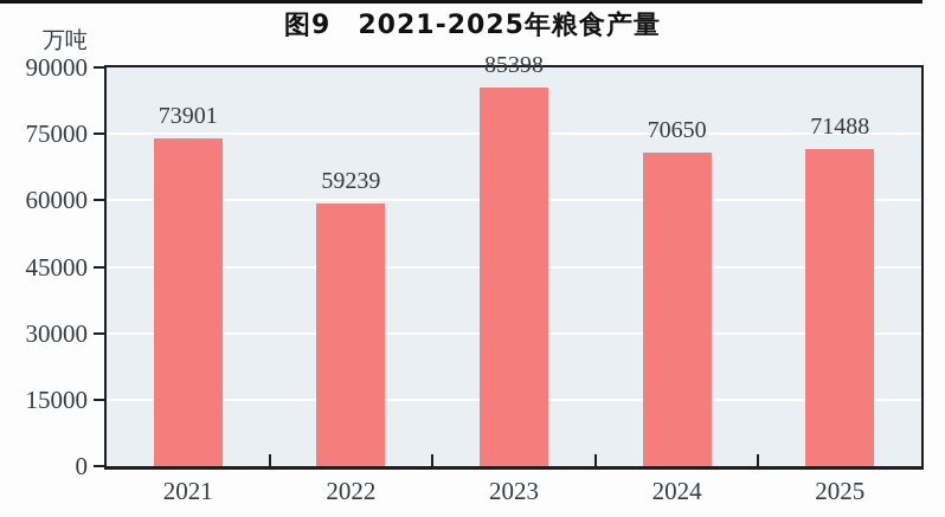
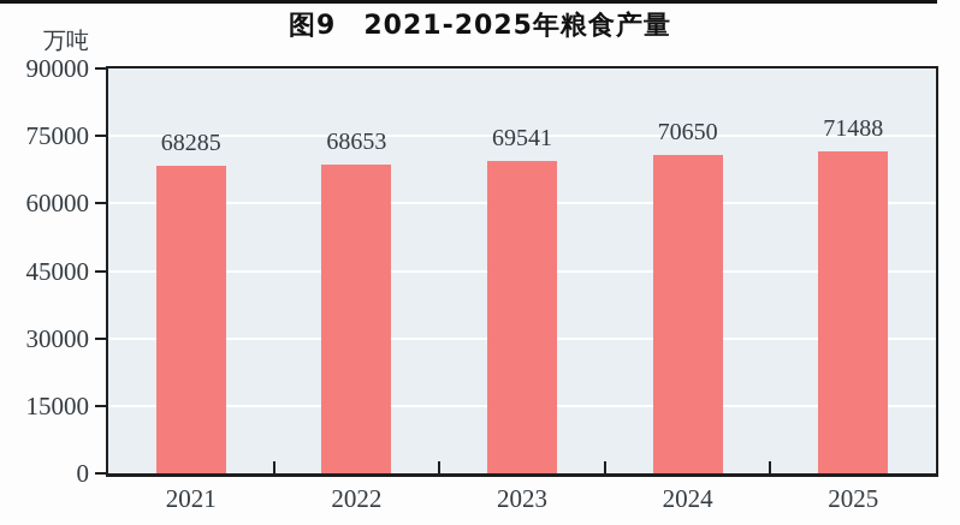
2021: 73901 -> 68285
2022: 59239 -> 68653
2023: 85398 -> 69541
